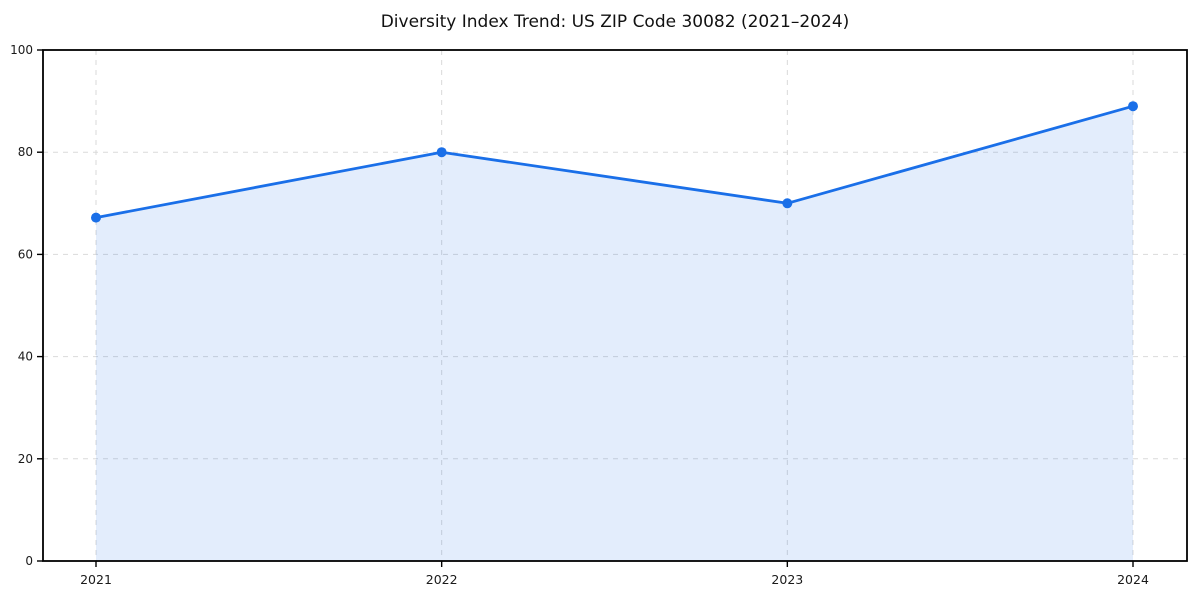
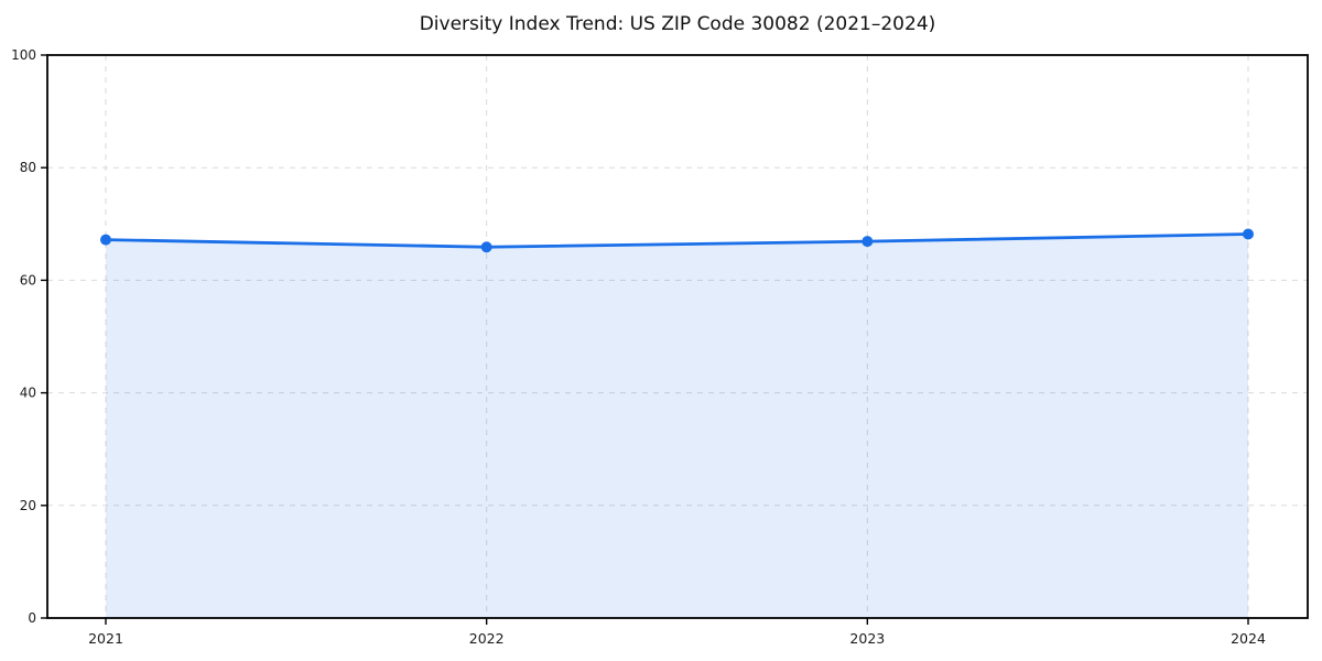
2022: 80 -> 66
2023: 70 -> 67
2024: 89 -> 68
